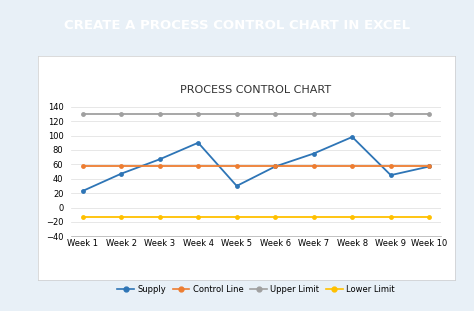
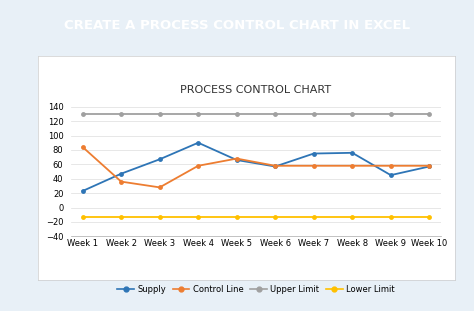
Control Line/Week 1: 58 -> 84
Control Line/Week 2: 58 -> 36
Control Line/Week 3: 58 -> 28
Supply/Week 5: 30 -> 66
Control Line/Week 5: 58 -> 68
Supply/Week 8: 98 -> 76
